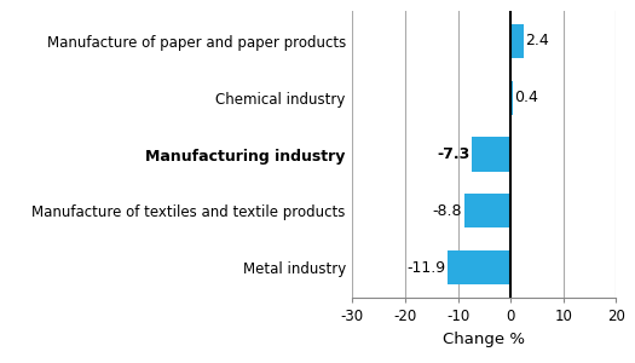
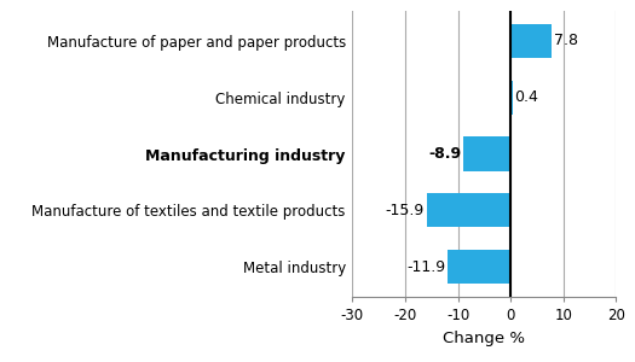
Manufacture of paper and paper products: 2.4 -> 7.8
Manufacturing industry: -7.3 -> -8.9
Manufacture of textiles and textile products: -8.8 -> -15.9
